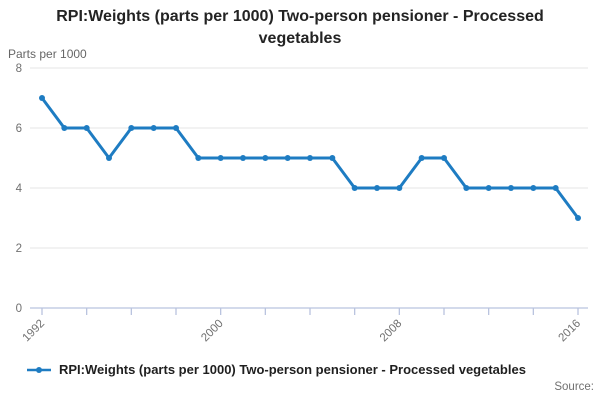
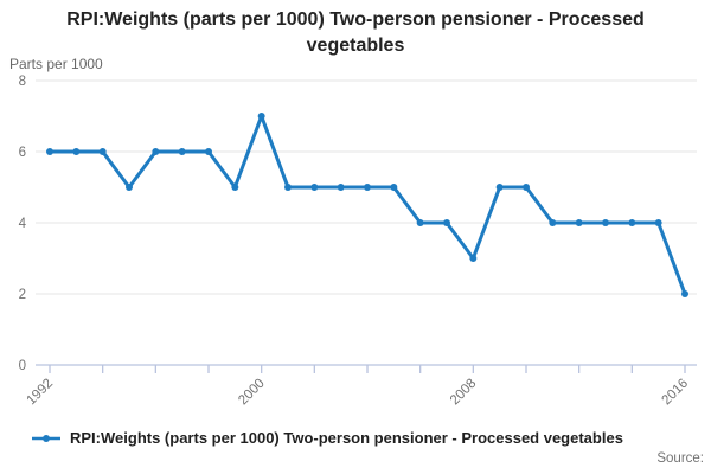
1992: 7 -> 6
2000: 5 -> 7
2008: 4 -> 3
2016: 3 -> 2
